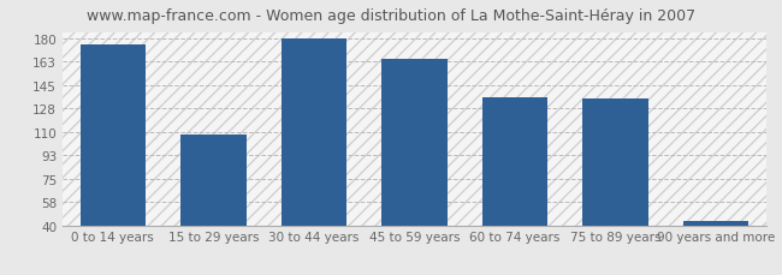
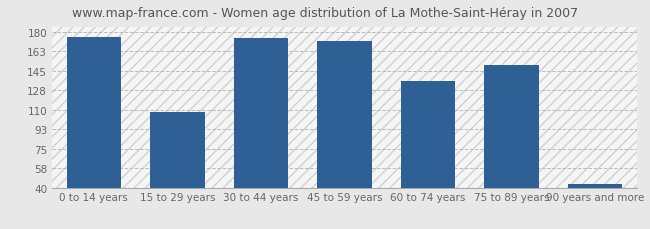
30 to 44 years: 180 -> 175
45 to 59 years: 165 -> 172
75 to 89 years: 135 -> 150
